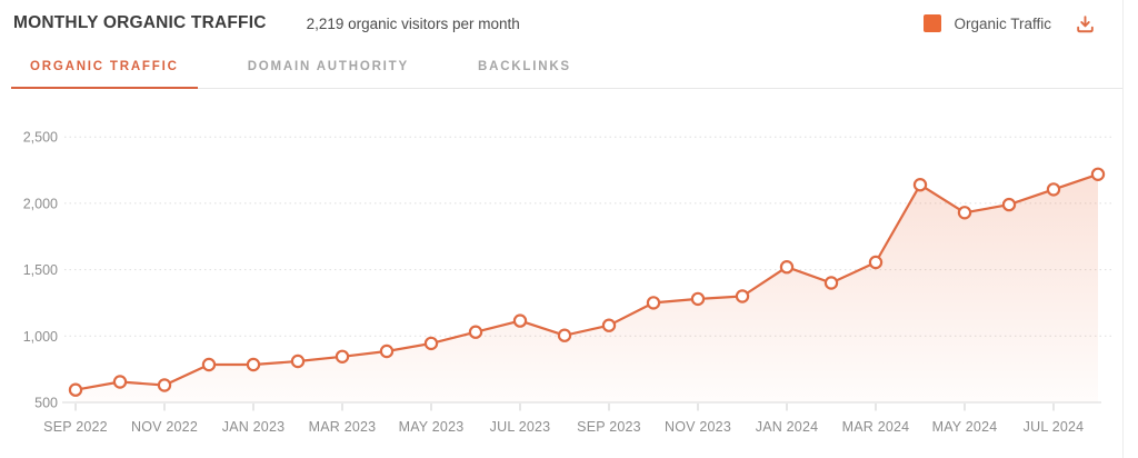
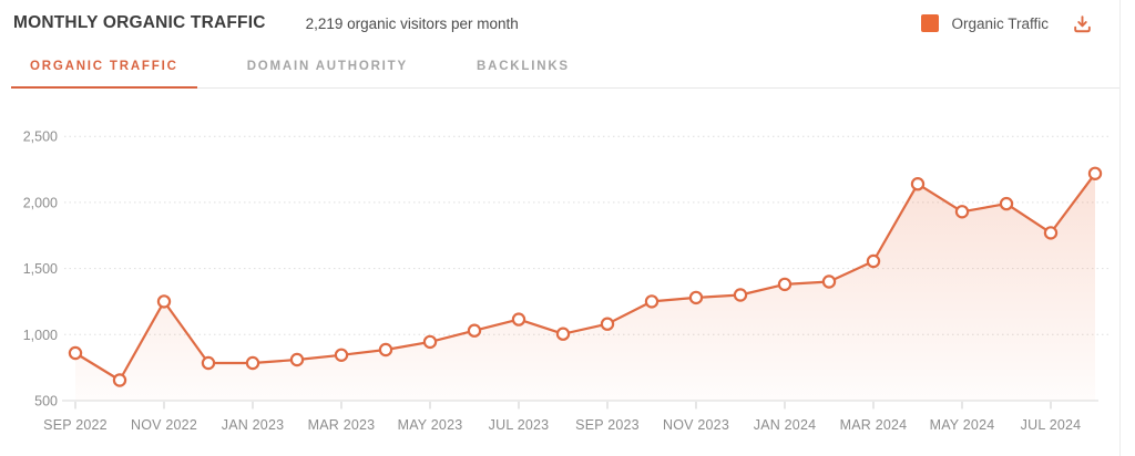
SEP 2022: 600 -> 860
NOV 2022: 630 -> 1250
JAN 2024: 1520 -> 1380
JUL 2024: 2100 -> 1770
